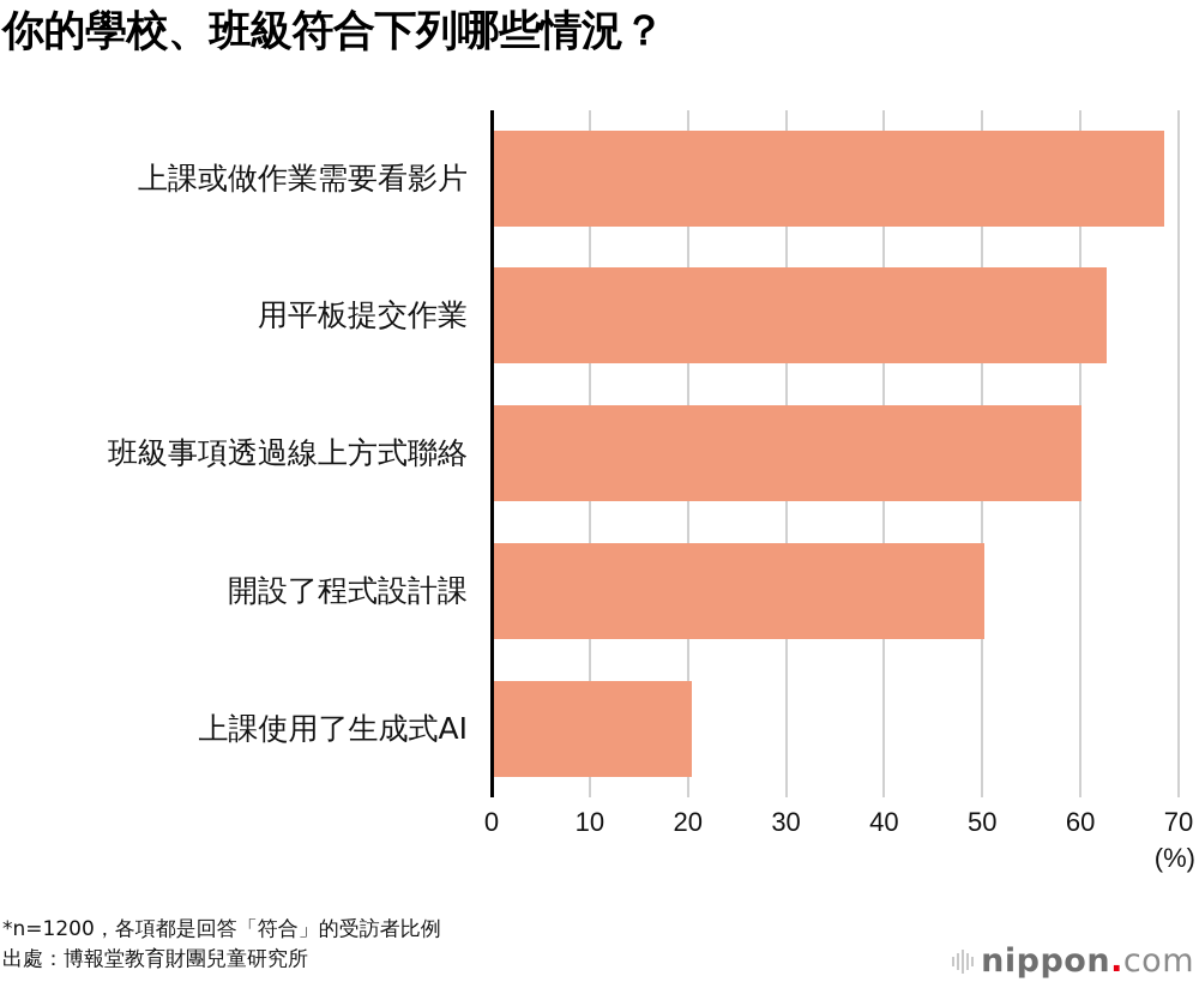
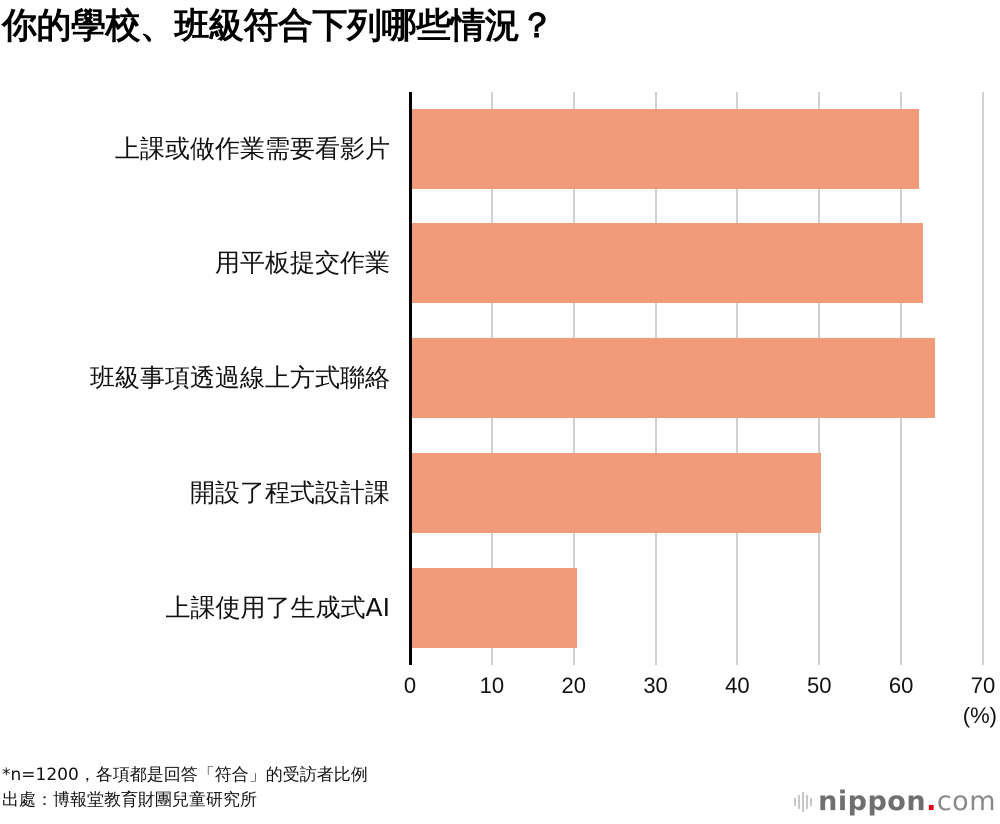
上課或做作業需要看影片: 68 -> 62
班級事項透過線上方式聯絡: 60 -> 64
